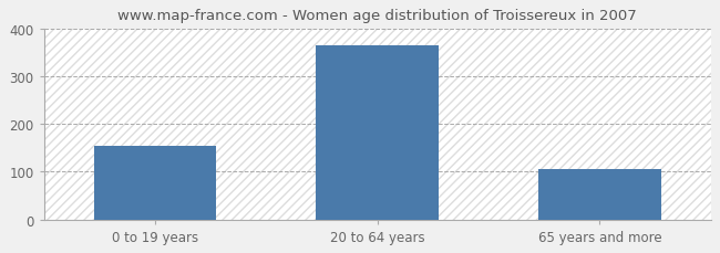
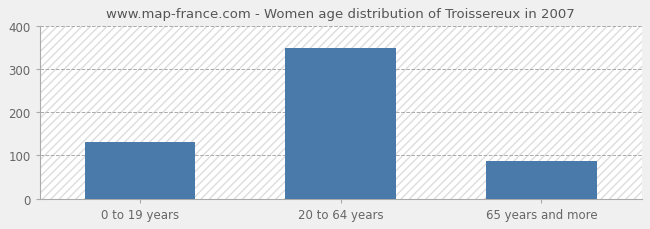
0 to 19 years: 155 -> 130
20 to 64 years: 365 -> 348
65 years and more: 105 -> 87
